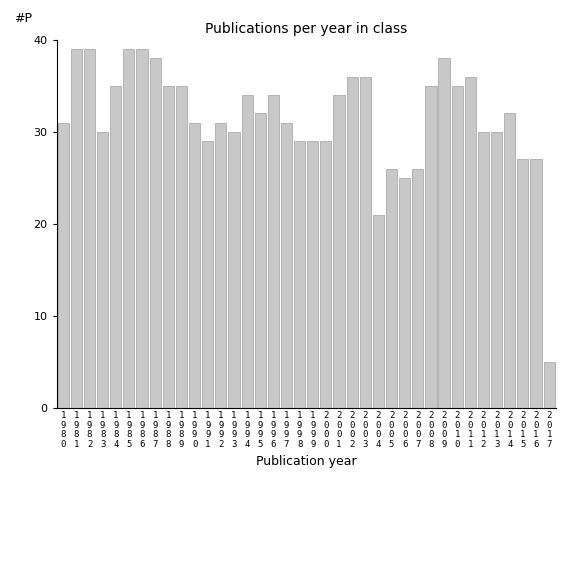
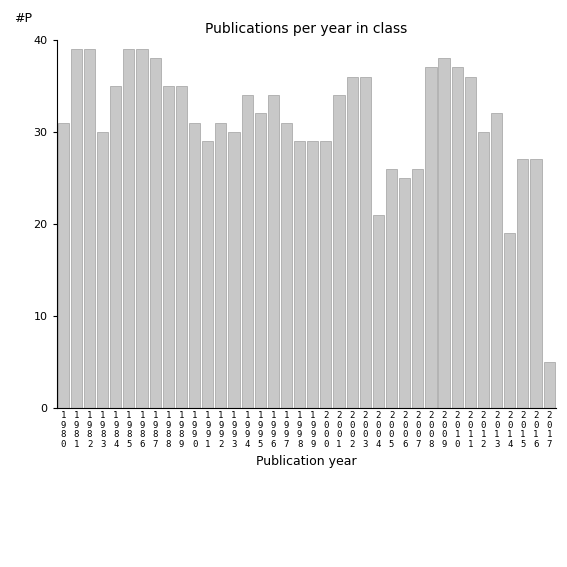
2 0 0 8: 35 -> 37
2 0 1 0: 35 -> 37
2 0 1 3: 30 -> 32
2 0 1 4: 32 -> 19
